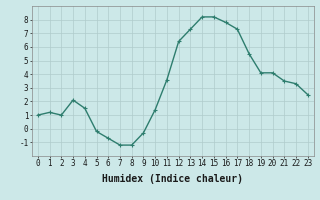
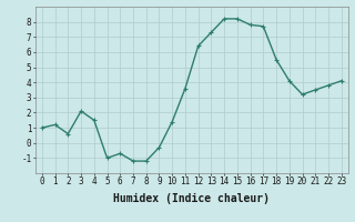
2: 1.0 -> 0.6
5: -0.2 -> -1.0
17: 7.3 -> 7.7
20: 4.1 -> 3.2
22: 3.3 -> 3.8
23: 2.5 -> 4.1
